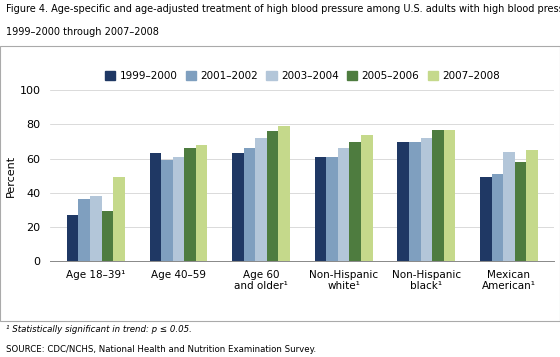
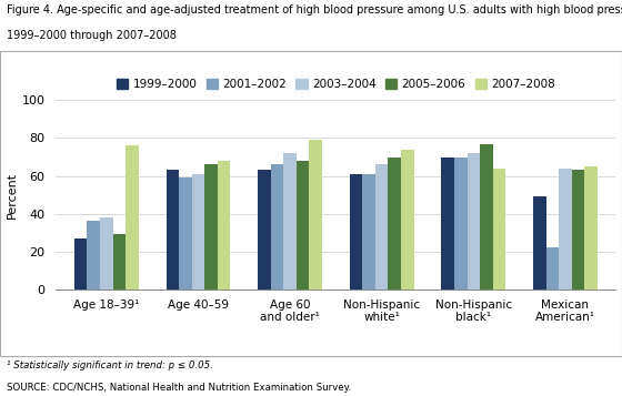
2007–2008/Age 18–39¹: 49 -> 76
2005–2006/Age 60 and older¹: 76 -> 68
2007–2008/Non-Hispanic black¹: 77 -> 64
2001–2002/Mexican American¹: 51 -> 22
2005–2006/Mexican American¹: 58 -> 63
